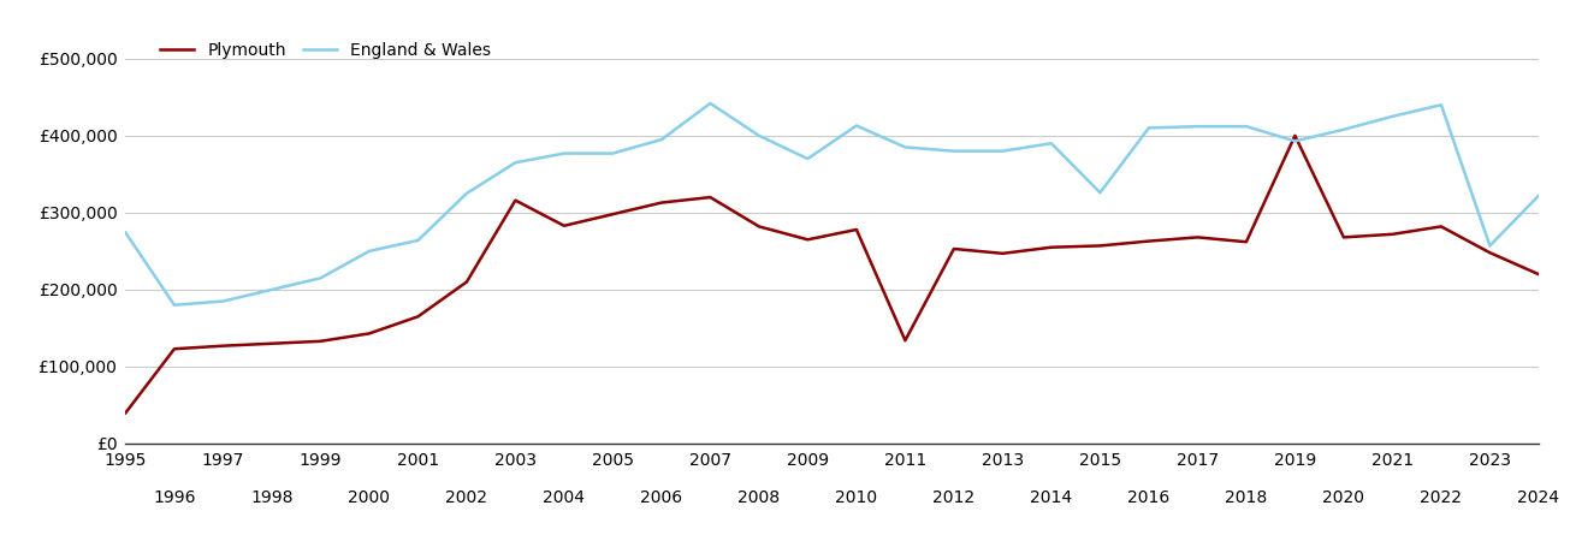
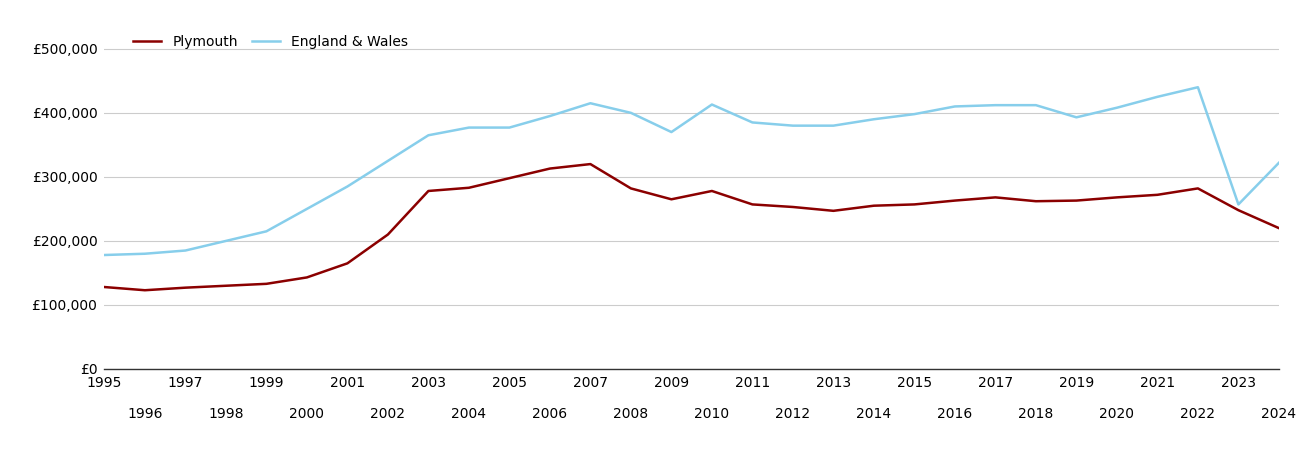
Plymouth/1995: £40,000 -> £128,000
England & Wales/1995: £274,000 -> £178,000
England & Wales/2001: £264,000 -> £285,000
Plymouth/2003: £316,000 -> £278,000
England & Wales/2007: £442,000 -> £415,000
Plymouth/2011: £134,000 -> £257,000
England & Wales/2015: £326,000 -> £398,000
Plymouth/2019: £400,000 -> £263,000
